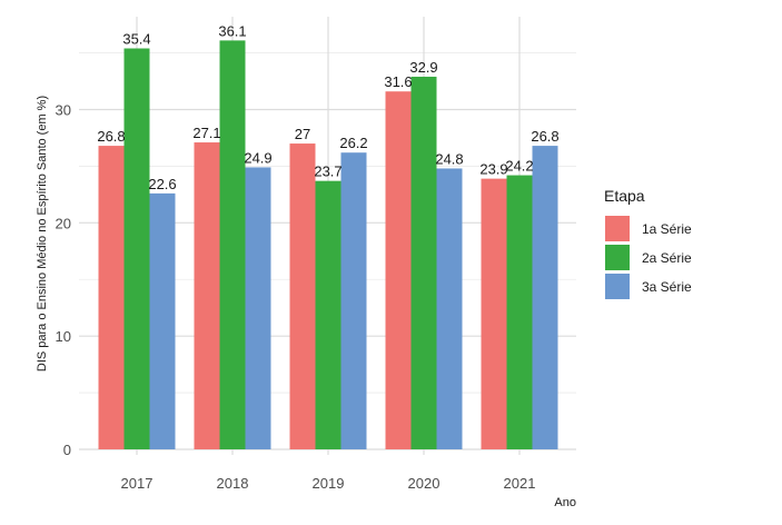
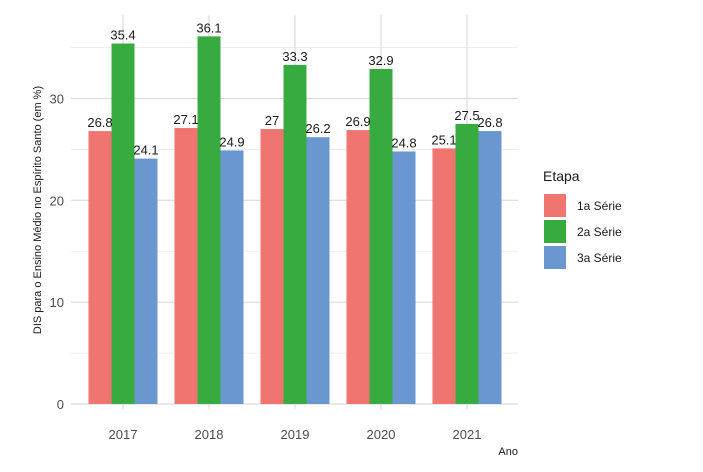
3a Série/2017: 22.6 -> 24.1
2a Série/2019: 23.7 -> 33.3
1a Série/2020: 31.6 -> 26.9
1a Série/2021: 23.9 -> 25.1
2a Série/2021: 24.2 -> 27.5
